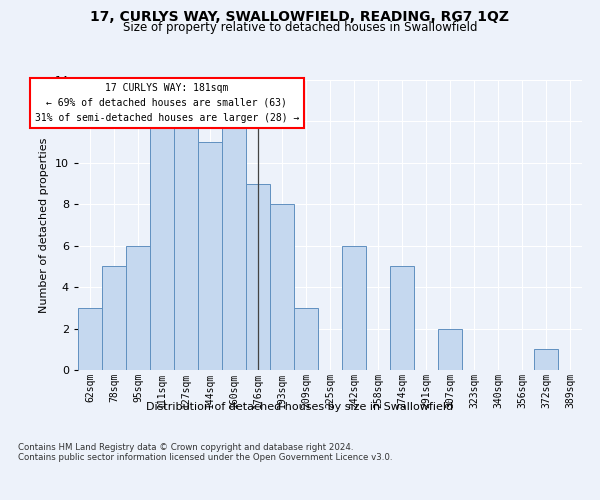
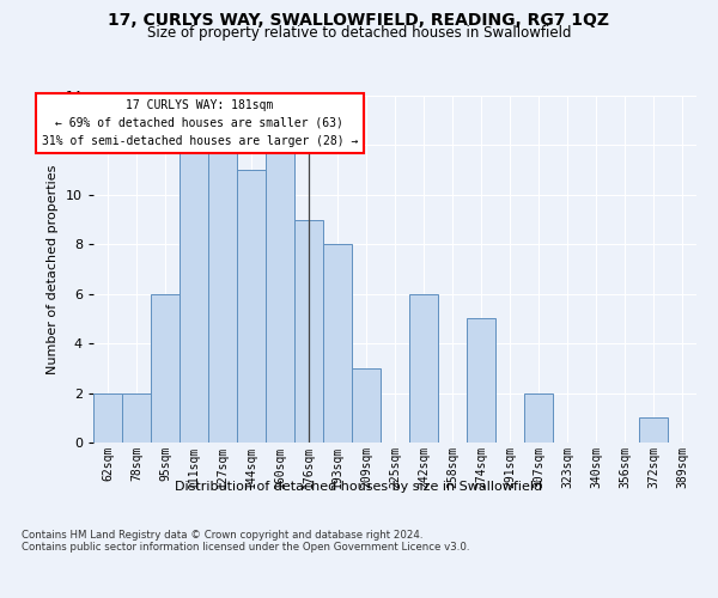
62sqm: 3 -> 2
78sqm: 5 -> 2
